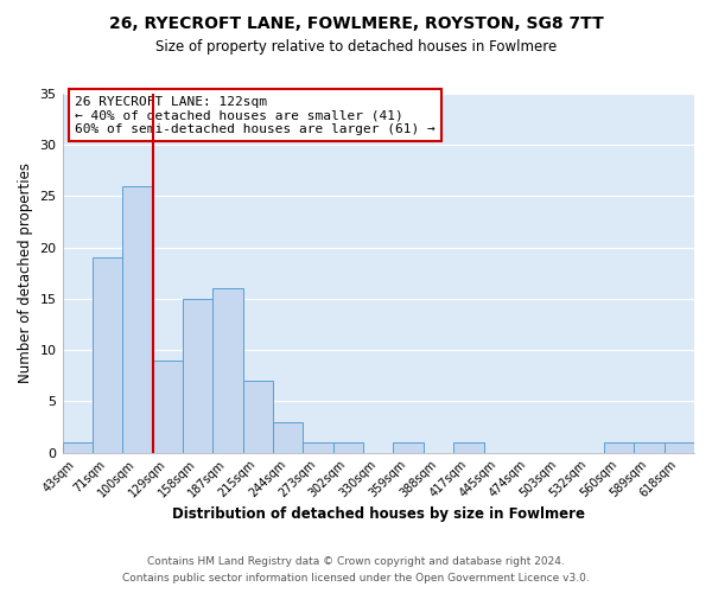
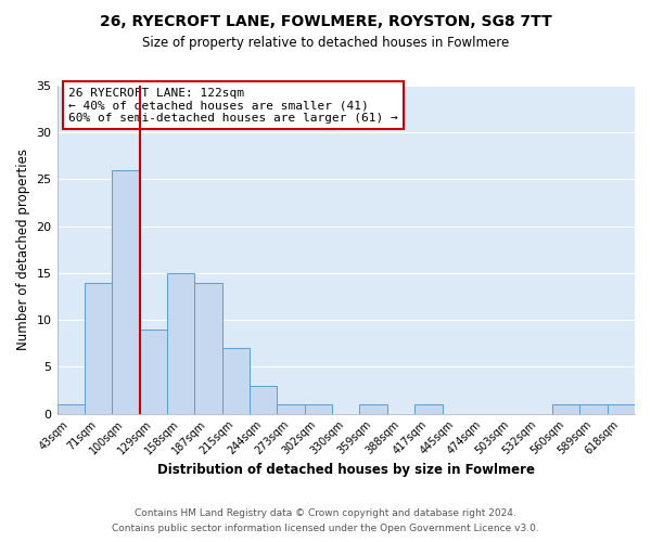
71sqm: 19 -> 14
187sqm: 16 -> 14
